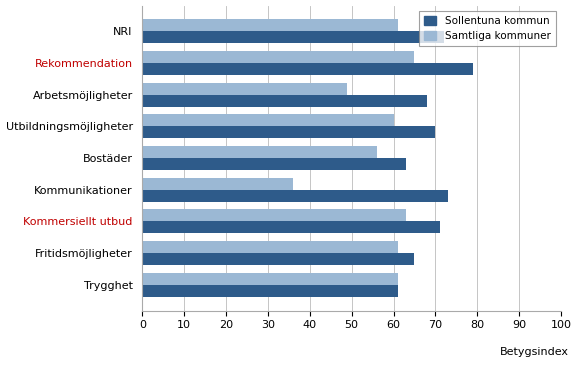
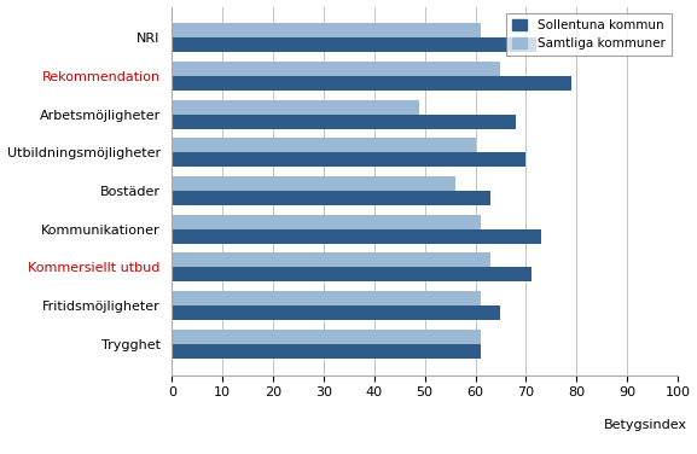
Samtliga kommuner/Kommunikationer: 36 -> 61
